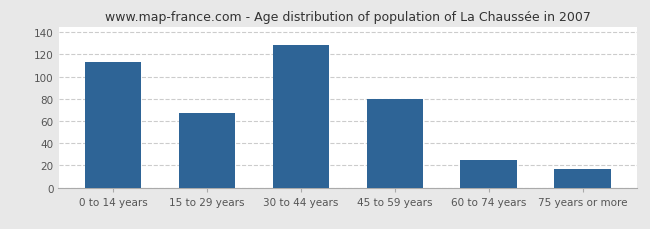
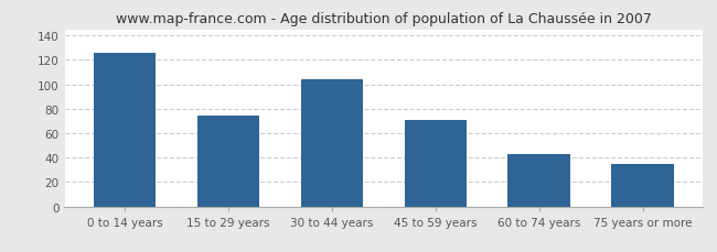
0 to 14 years: 113 -> 126
15 to 29 years: 67 -> 74
30 to 44 years: 128 -> 104
45 to 59 years: 80 -> 71
60 to 74 years: 25 -> 43
75 years or more: 17 -> 35
